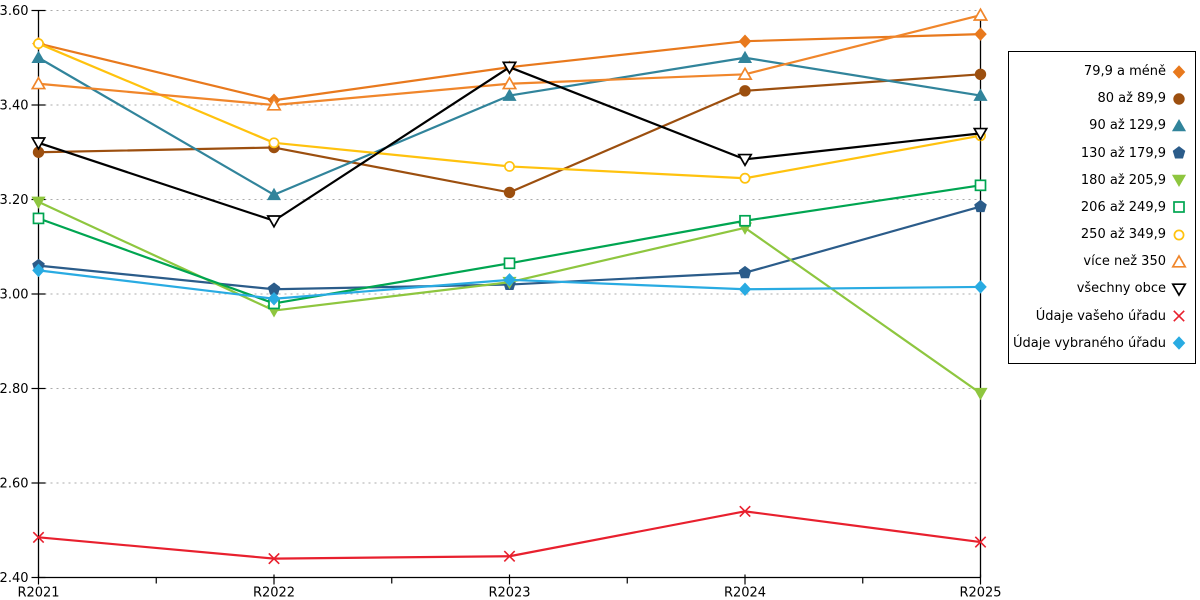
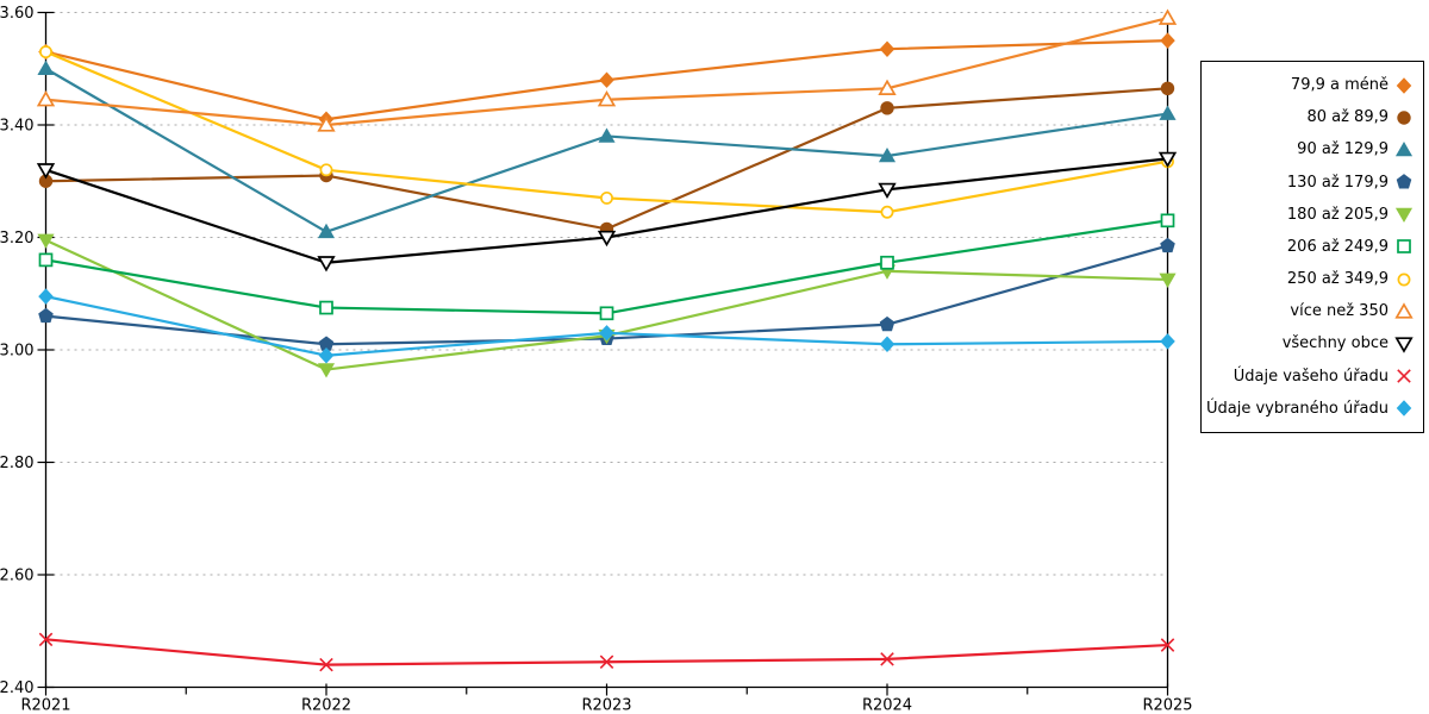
Údaje vybraného úřadu/R2021: 3.05 -> 3.10
206 až 249,9/R2022: 2.98 -> 3.08
90 až 129,9/R2023: 3.42 -> 3.38
všechny obce/R2023: 3.48 -> 3.20
90 až 129,9/R2024: 3.50 -> 3.35
Údaje vašeho úřadu/R2024: 2.54 -> 2.45
180 až 205,9/R2025: 2.79 -> 3.12
